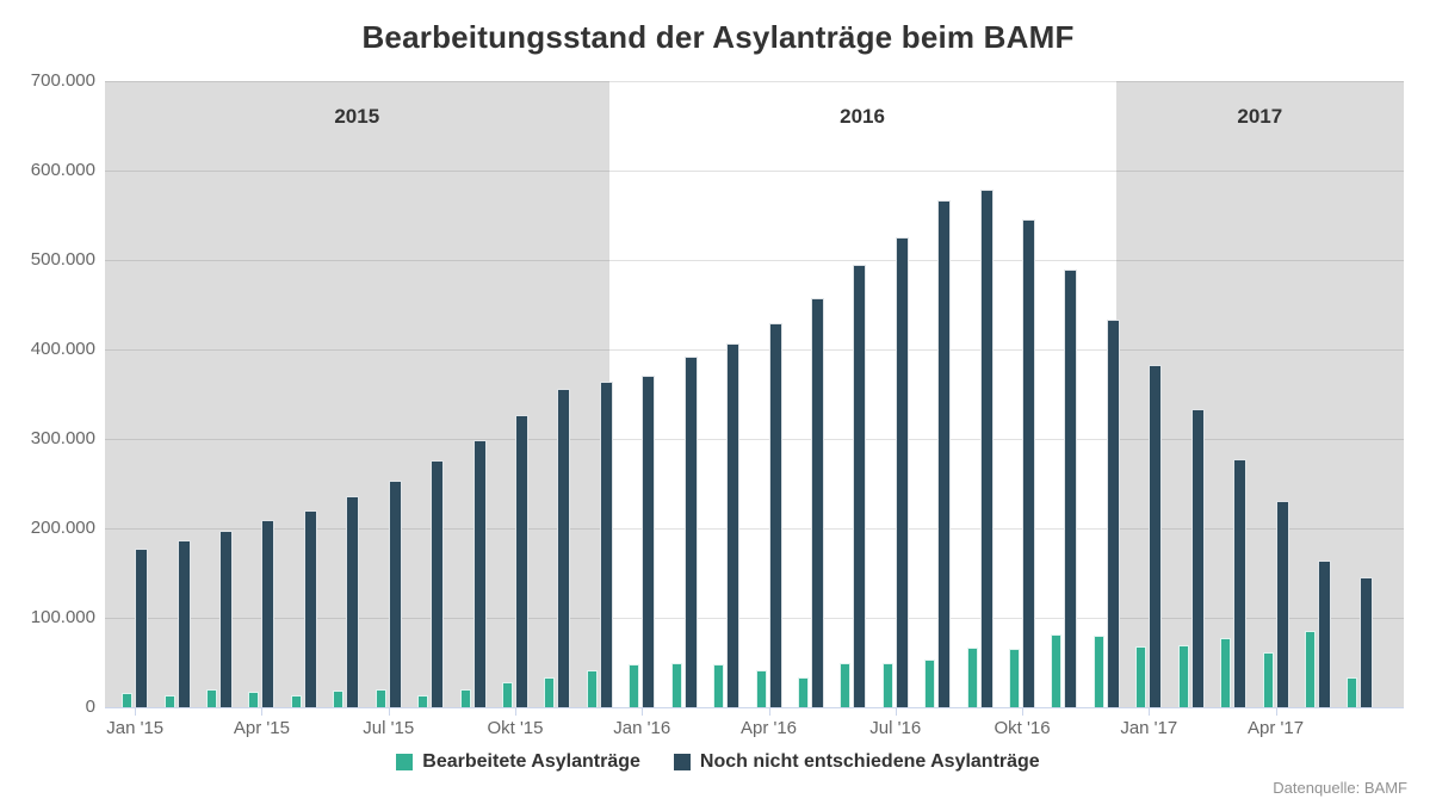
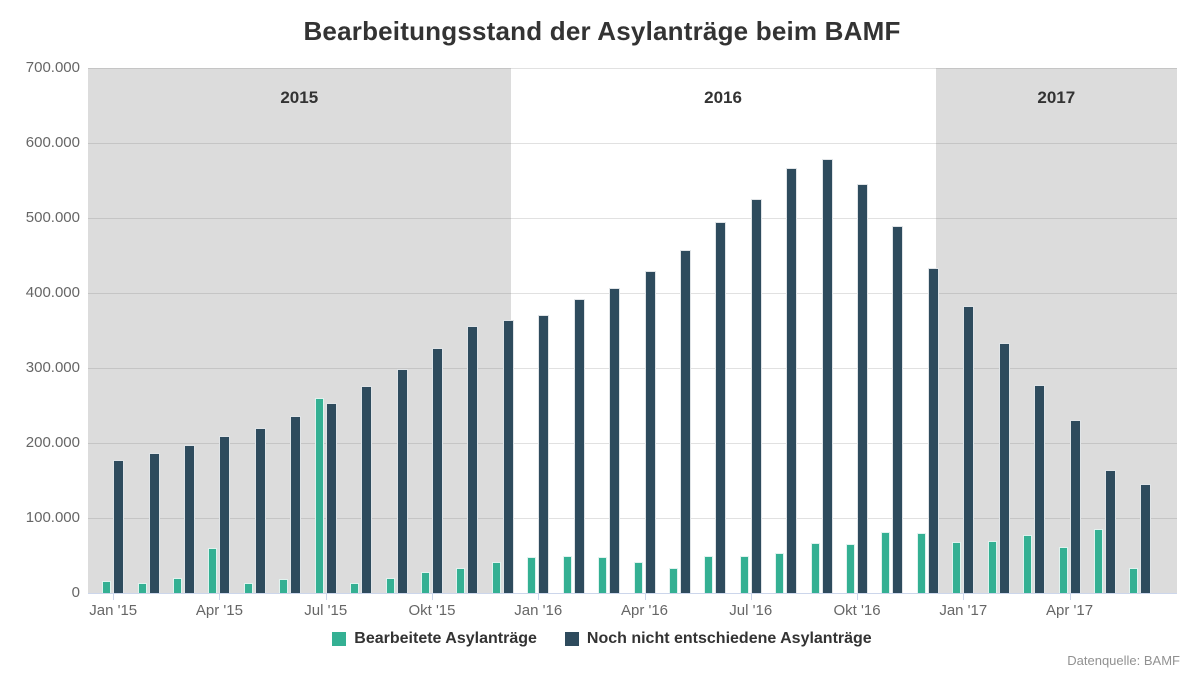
Bearbeitete Asylanträge/Apr '15: 20000 -> 60000
Bearbeitete Asylanträge/Jul '15: 20000 -> 260000
